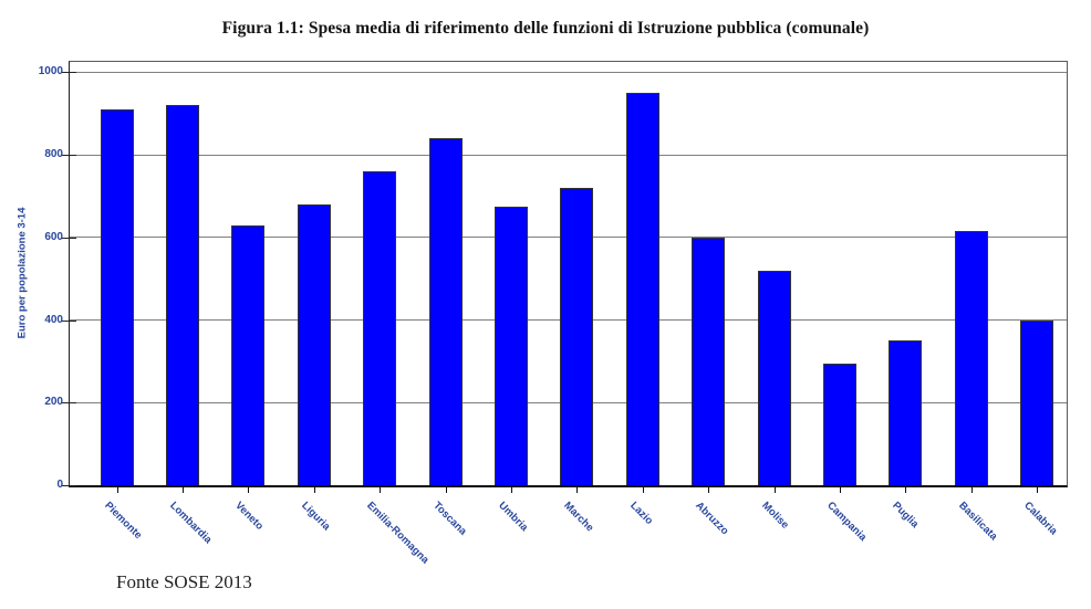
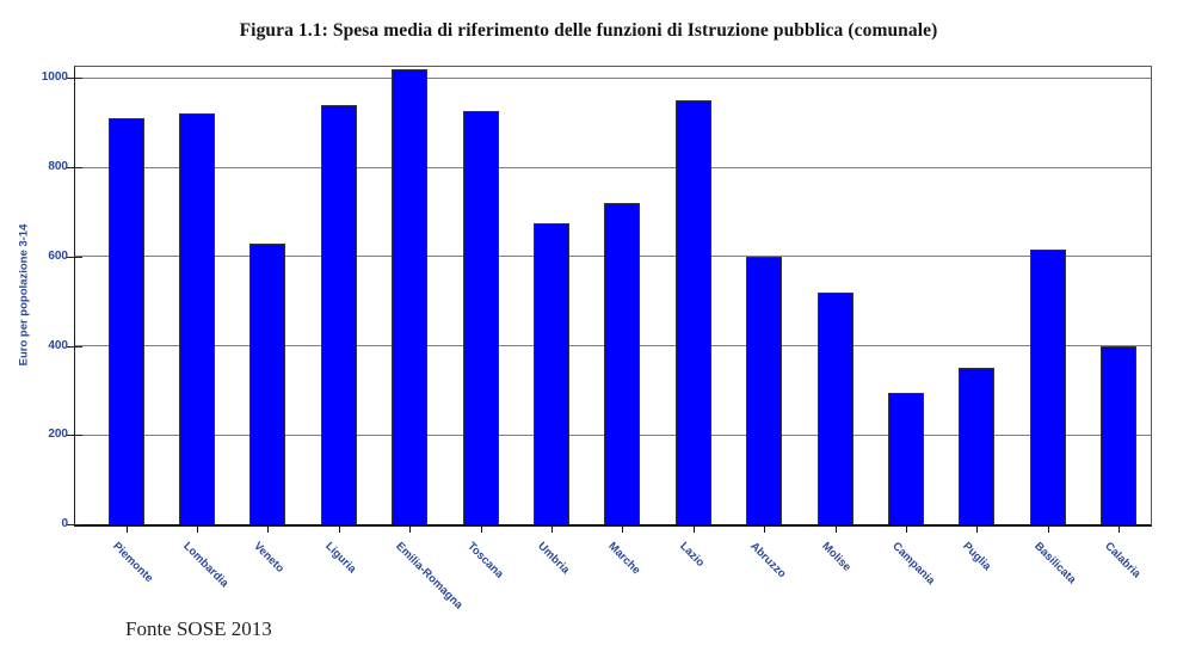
Liguria: 680 -> 940
Emilia-Romagna: 760 -> 1020
Toscana: 840 -> 920
